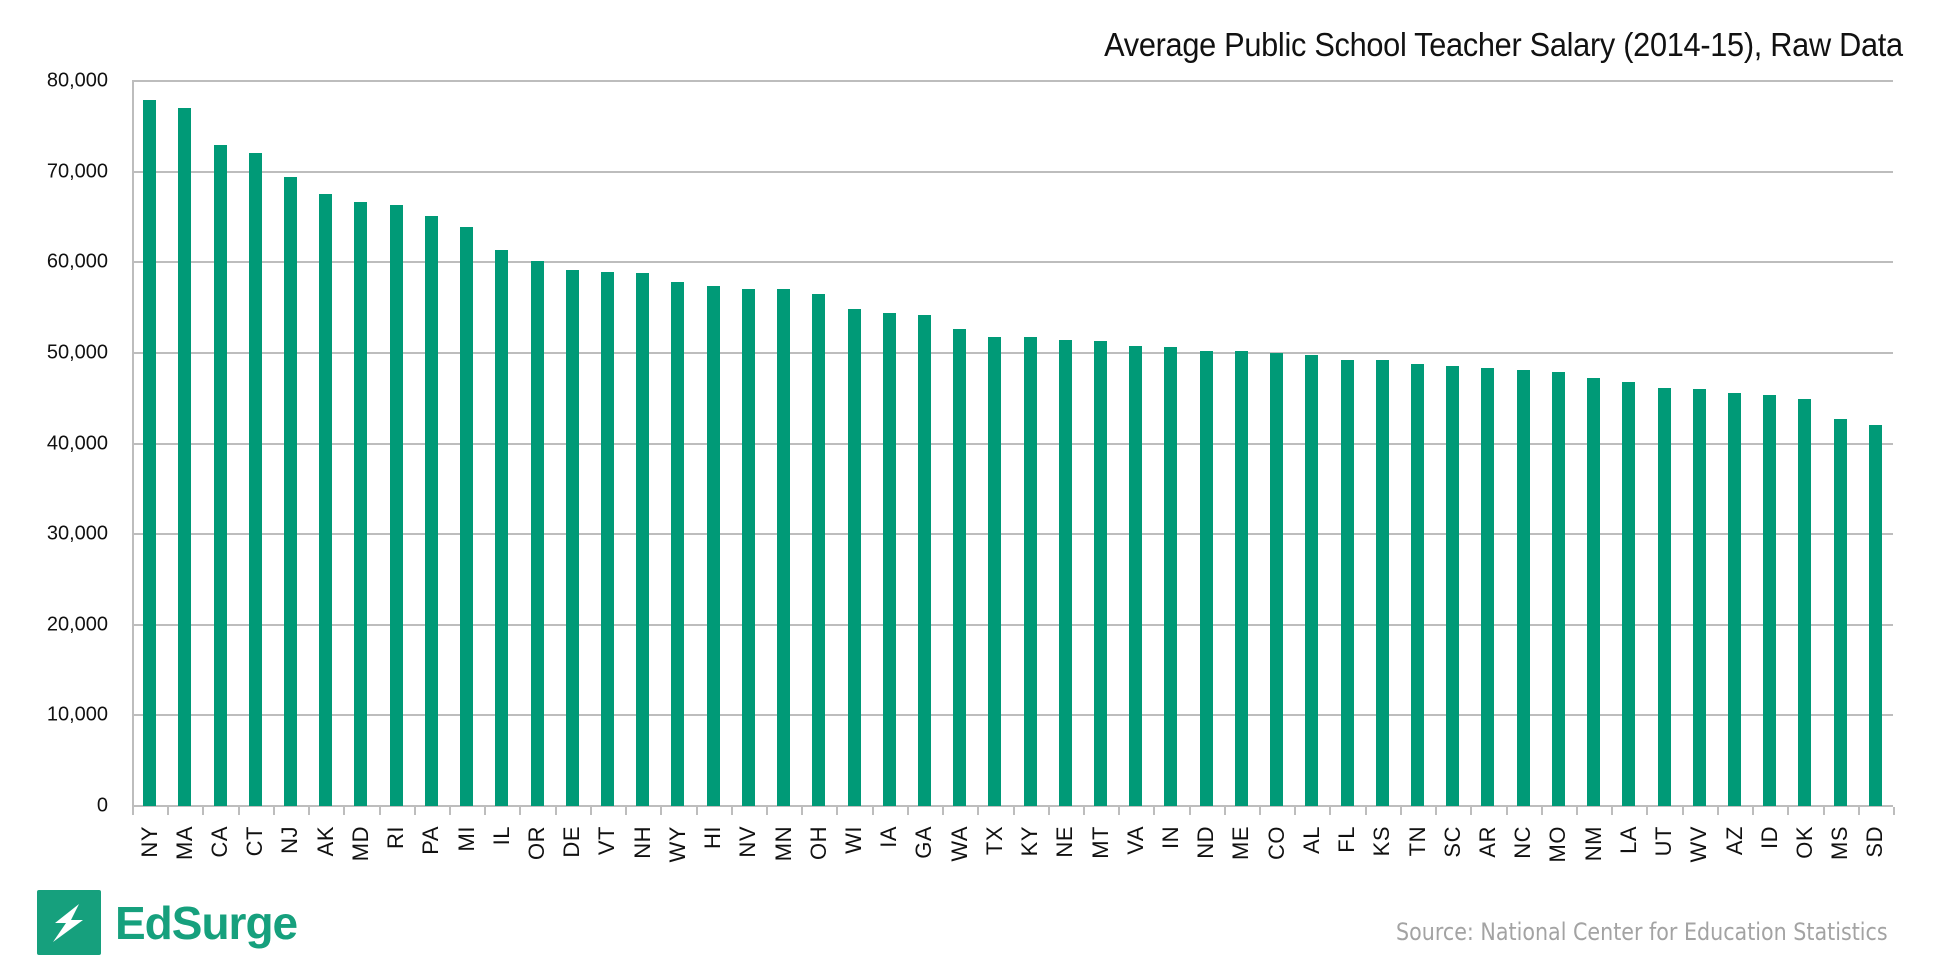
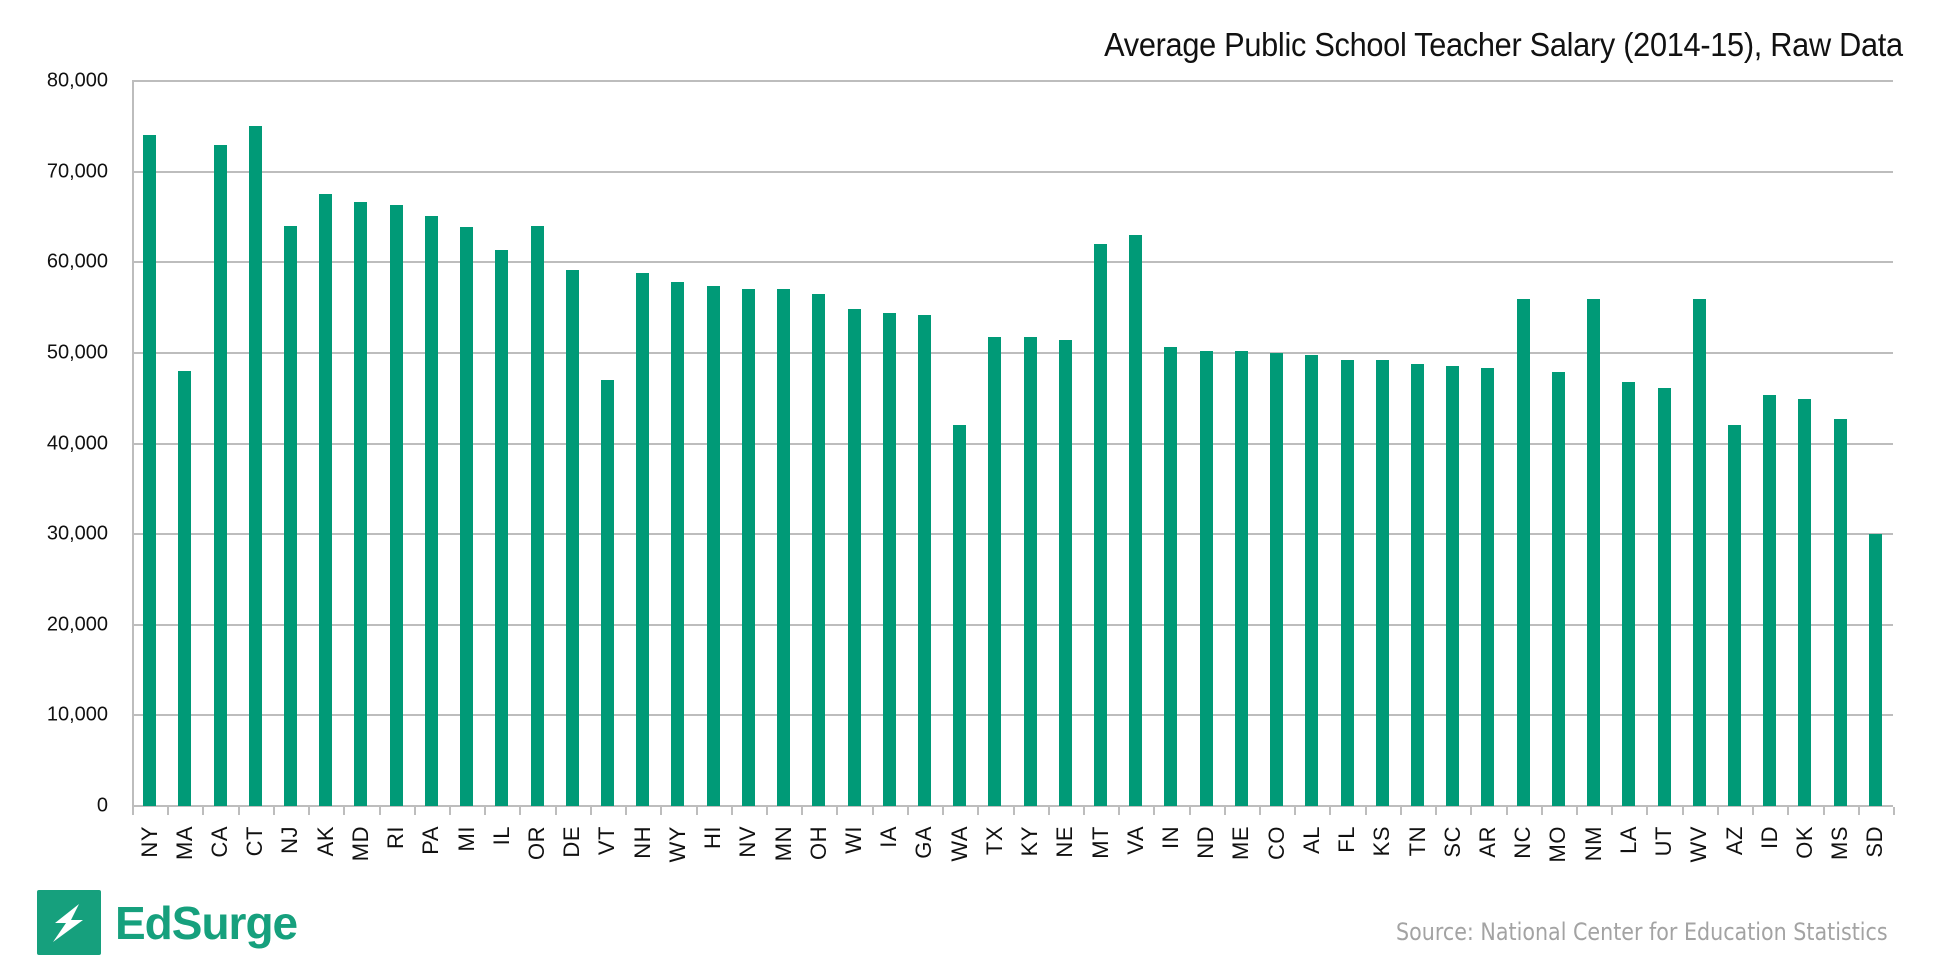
NY: 78000 -> 74000
MA: 77000 -> 48000
CT: 72000 -> 75000
NJ: 69000 -> 64000
OR: 60000 -> 64000
VT: 59000 -> 47000
WA: 53000 -> 42000
MT: 51000 -> 62000
VA: 51000 -> 63000
NC: 48000 -> 56000
NM: 47000 -> 56000
WV: 46000 -> 56000
AZ: 46000 -> 42000
SD: 42000 -> 30000
